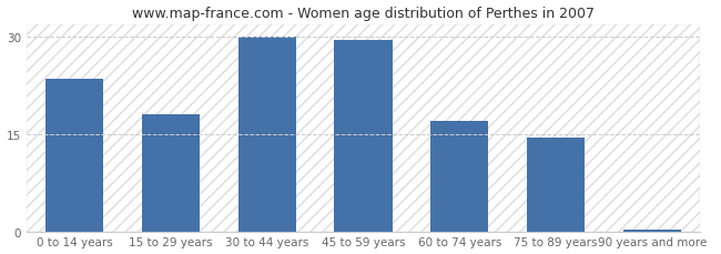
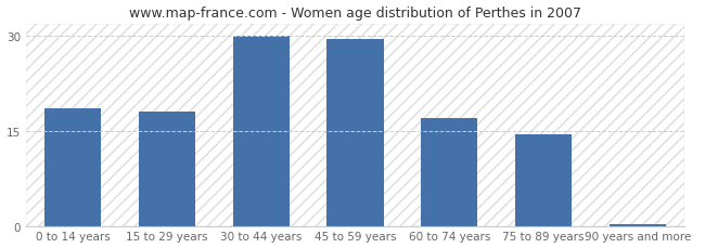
0 to 14 years: 23.6 -> 18.5
